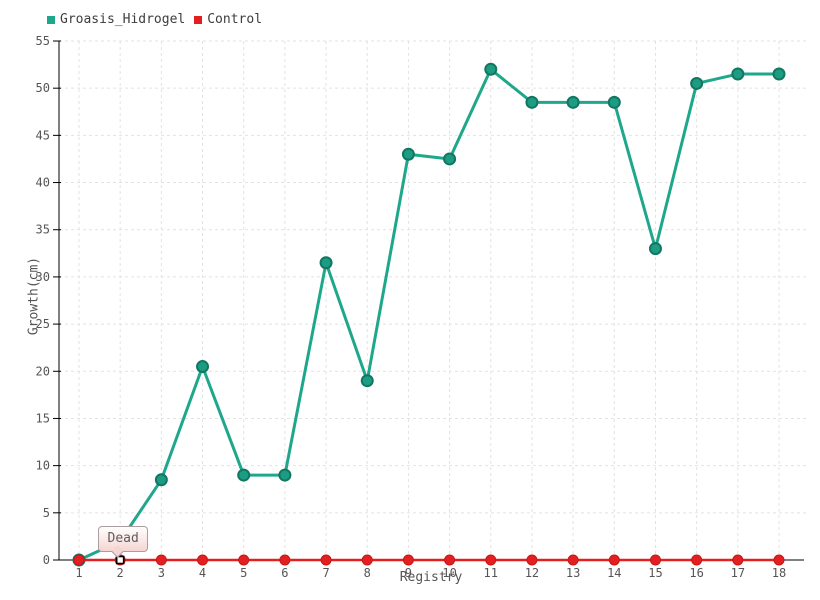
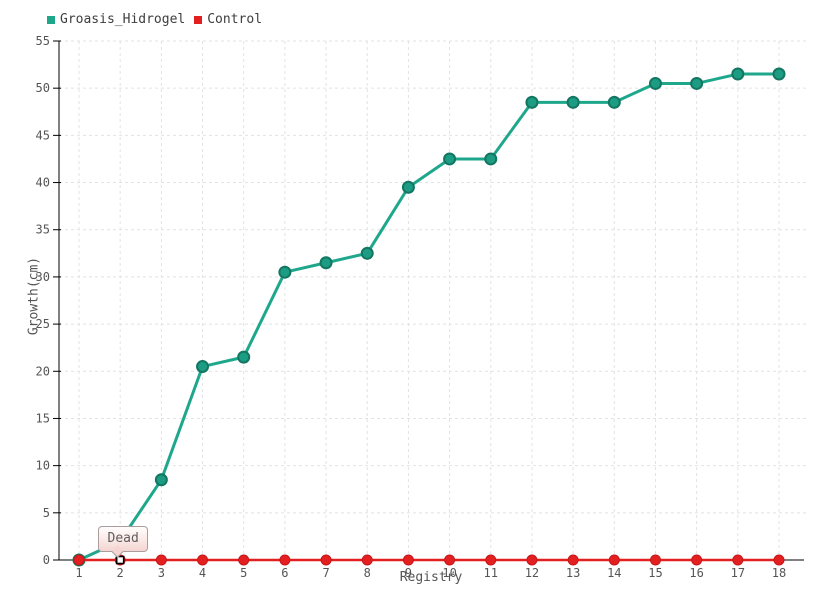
Groasis_Hidrogel/5: 9 -> 22
Groasis_Hidrogel/6: 9 -> 30
Groasis_Hidrogel/8: 19 -> 32
Groasis_Hidrogel/9: 43 -> 40
Groasis_Hidrogel/11: 52 -> 42
Groasis_Hidrogel/15: 33 -> 50
